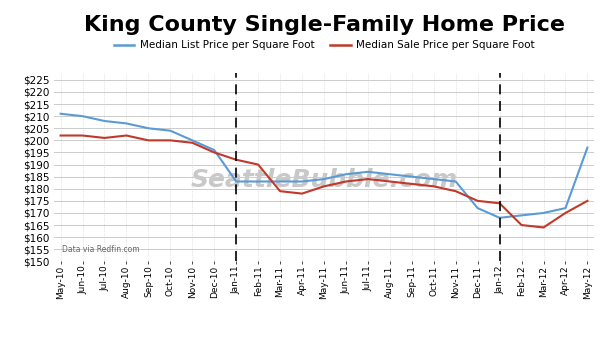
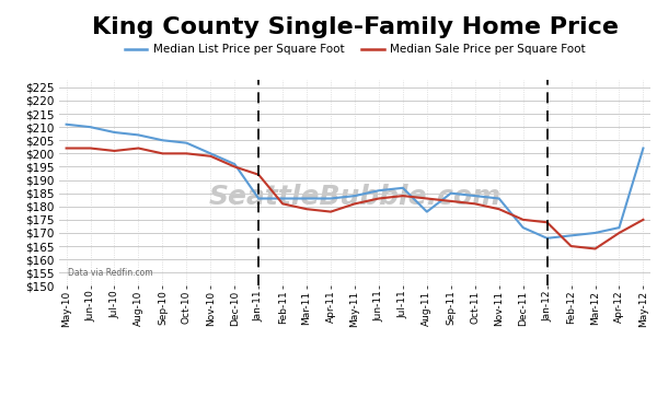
Median Sale Price per Square Foot/Feb-11: $190 -> $181
Median List Price per Square Foot/Aug-11: $186 -> $178
Median List Price per Square Foot/May-12: $197 -> $202
